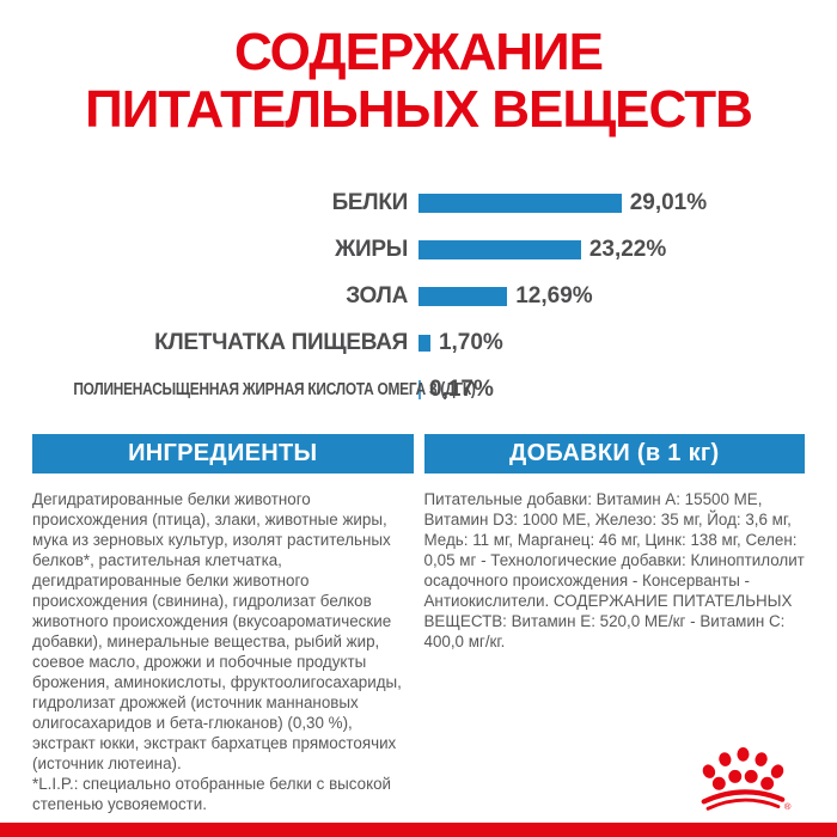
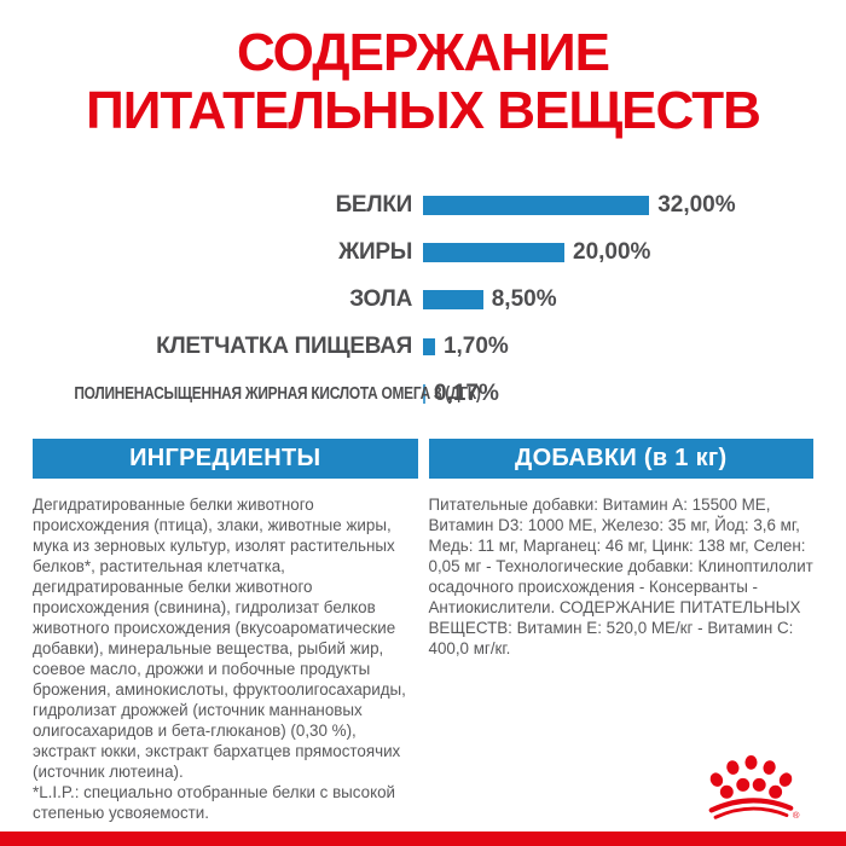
БЕЛКИ: 29,01% -> 32,00%
ЖИРЫ: 23,22% -> 20,00%
ЗОЛА: 12,69% -> 8,50%
